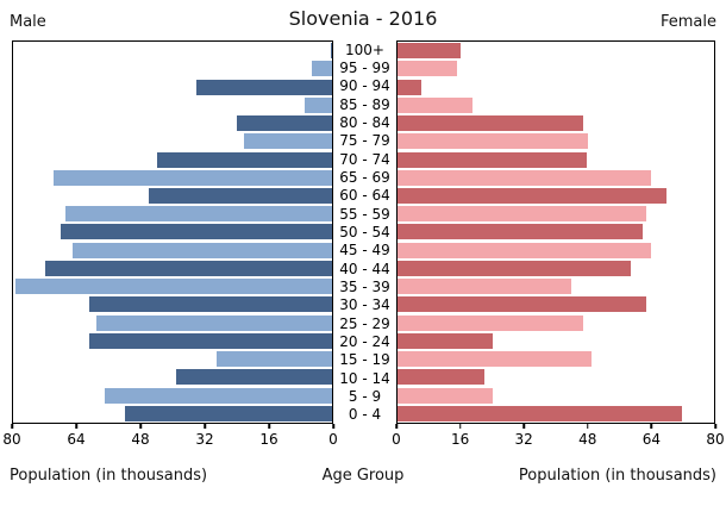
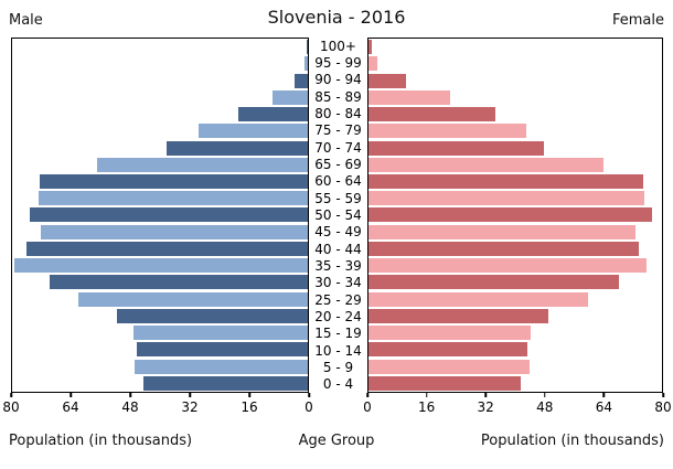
Female/100+: 16 -> 1
Male/95 - 99: 5 -> 1
Female/95 - 99: 15 -> 2
Male/90 - 94: 34 -> 4
Female/90 - 94: 6 -> 10
Male/85 - 89: 7 -> 10
Female/85 - 89: 19 -> 22
Male/80 - 84: 24 -> 19
Female/80 - 84: 47 -> 35
Male/75 - 79: 22 -> 30
Female/75 - 79: 48 -> 43
Male/70 - 74: 44 -> 38
Male/65 - 69: 70 -> 57
Male/60 - 64: 46 -> 72
Female/60 - 64: 68 -> 75
Male/55 - 59: 67 -> 73
Female/55 - 59: 63 -> 75
Male/50 - 54: 68 -> 75
Female/50 - 54: 62 -> 77
Male/45 - 49: 65 -> 72
Female/45 - 49: 64 -> 73
Male/40 - 44: 72 -> 76
Female/40 - 44: 59 -> 74
Female/35 - 39: 44 -> 76
Male/30 - 34: 61 -> 70
Female/30 - 34: 63 -> 68
Male/25 - 29: 59 -> 62
Female/25 - 29: 47 -> 60
Male/20 - 24: 61 -> 52
Female/20 - 24: 24 -> 49
Male/15 - 19: 29 -> 47
Female/15 - 19: 49 -> 44
Male/10 - 14: 39 -> 46
Female/10 - 14: 22 -> 43
Male/5 - 9: 57 -> 47
Female/5 - 9: 24 -> 44
Male/0 - 4: 52 -> 45
Female/0 - 4: 72 -> 42
